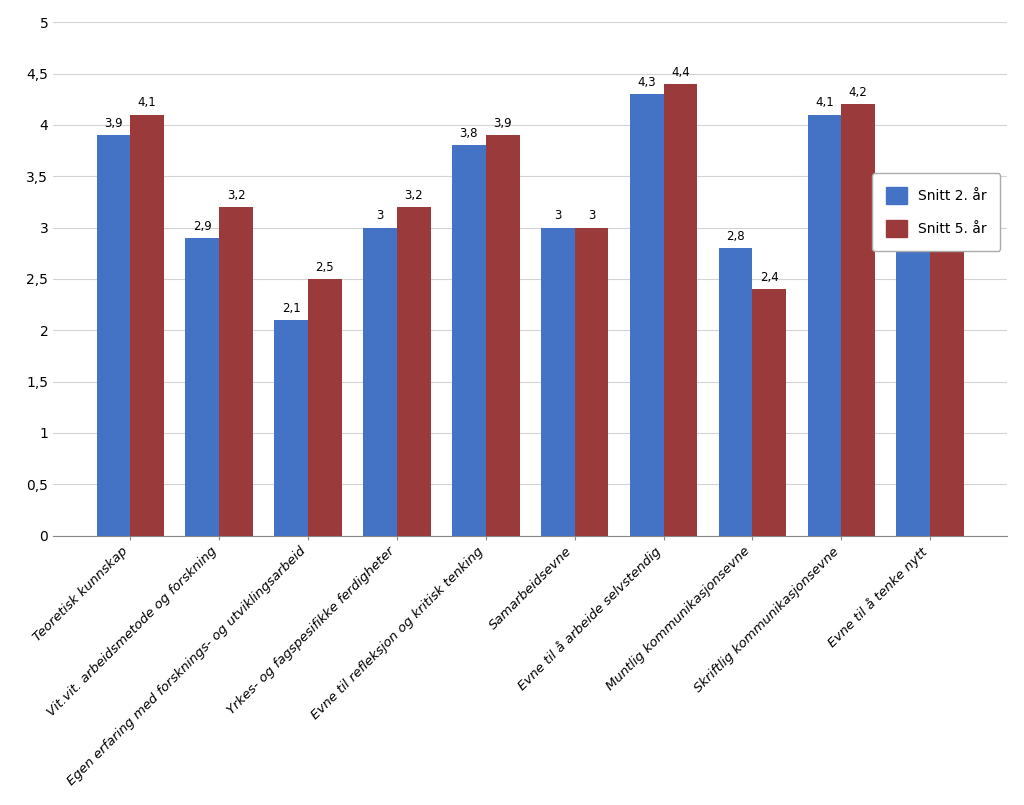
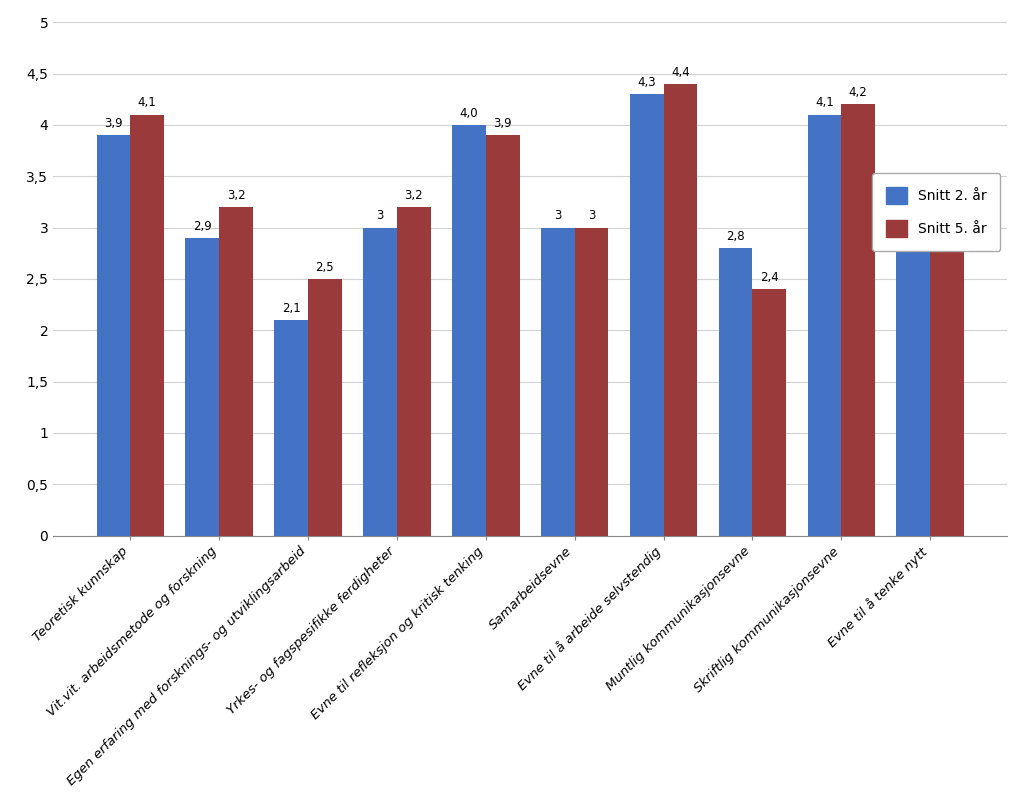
Snitt 2. år/Evne til refleksjon og kritisk tenking: 3,8 -> 4,0
